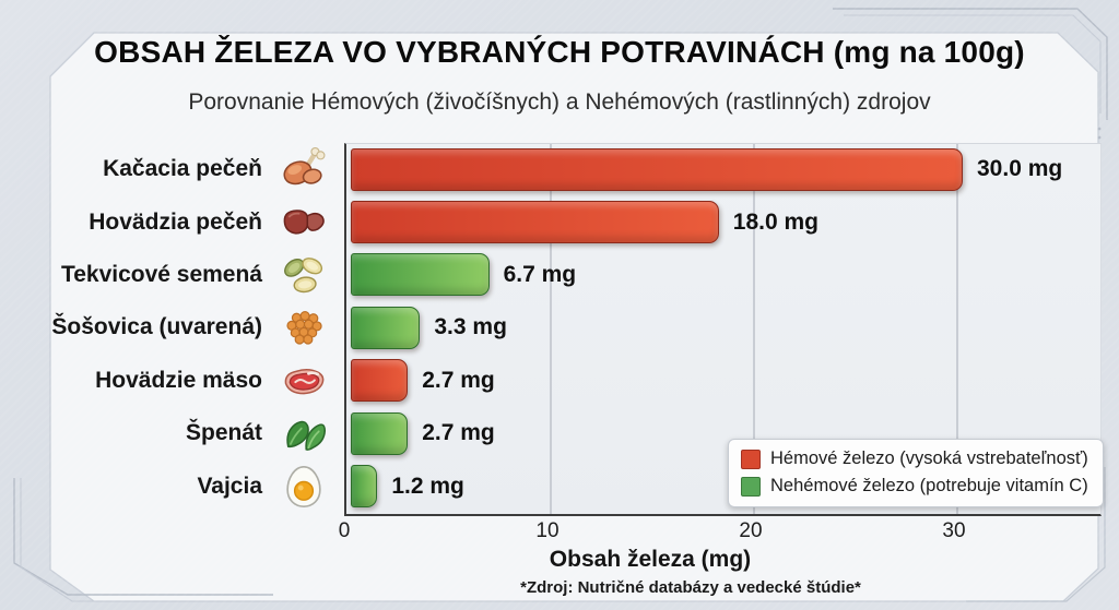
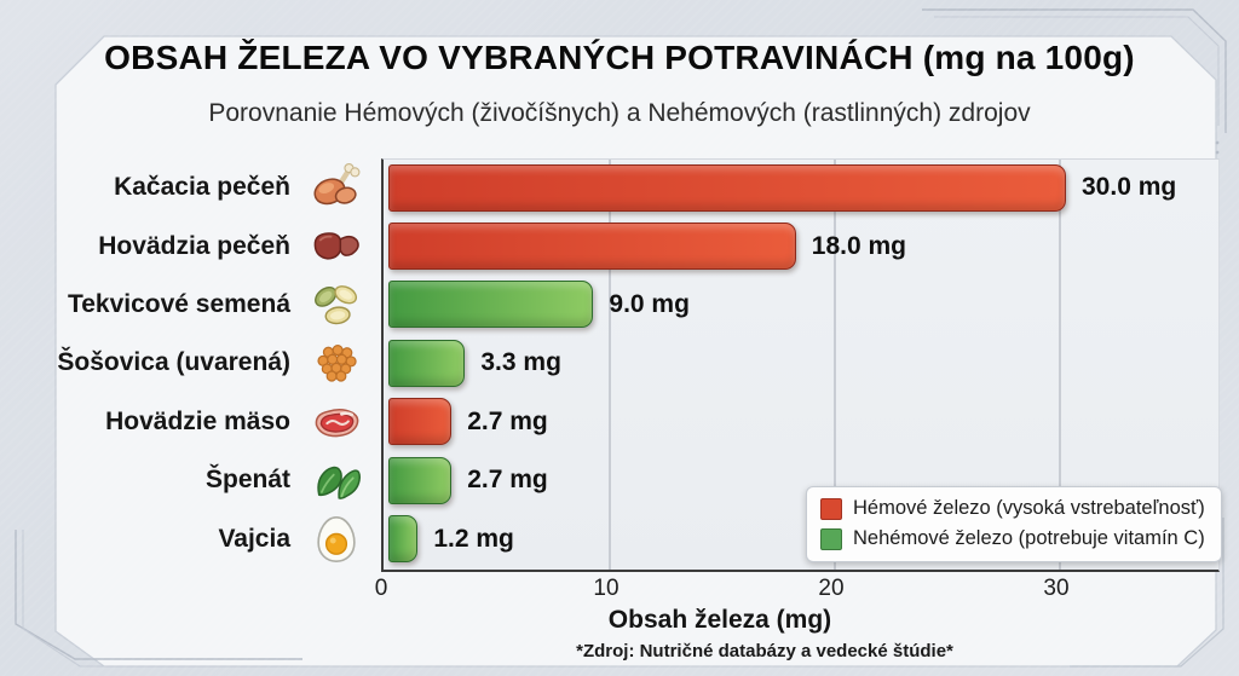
Tekvicové semená: 6.7 -> 9.0
